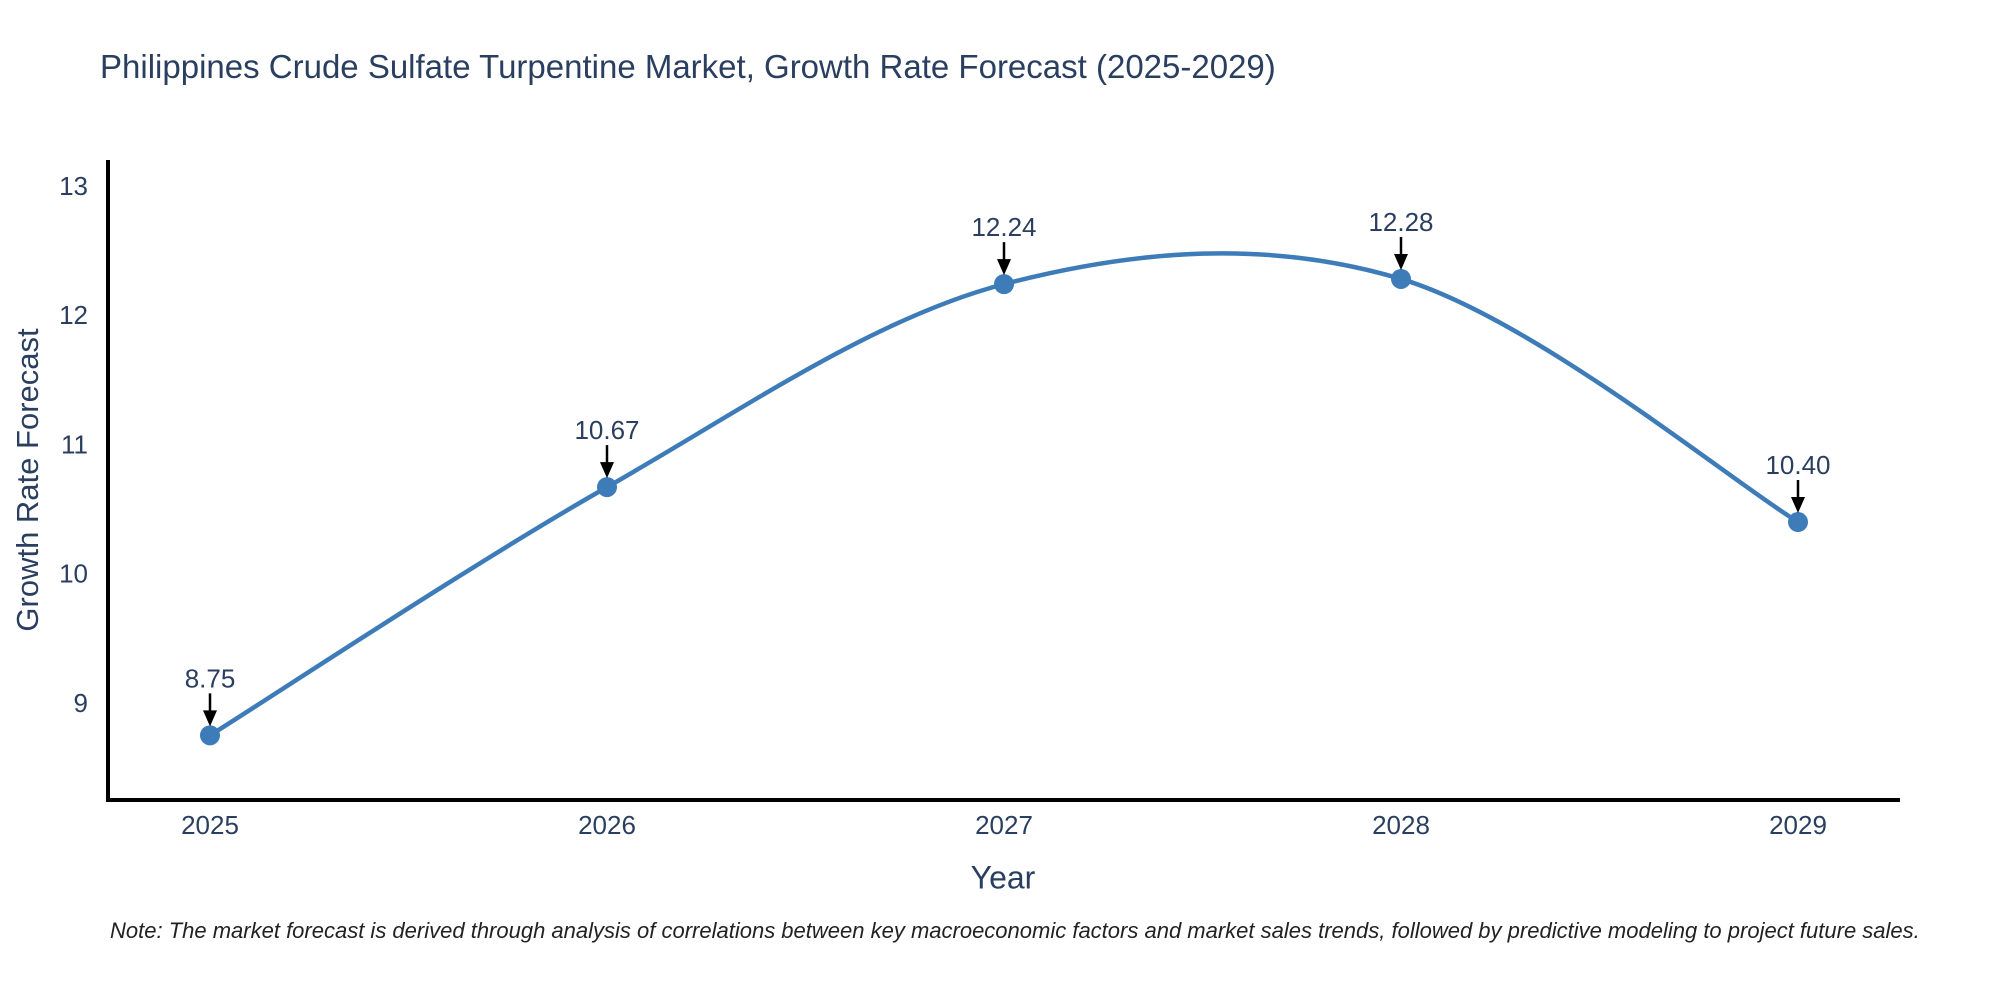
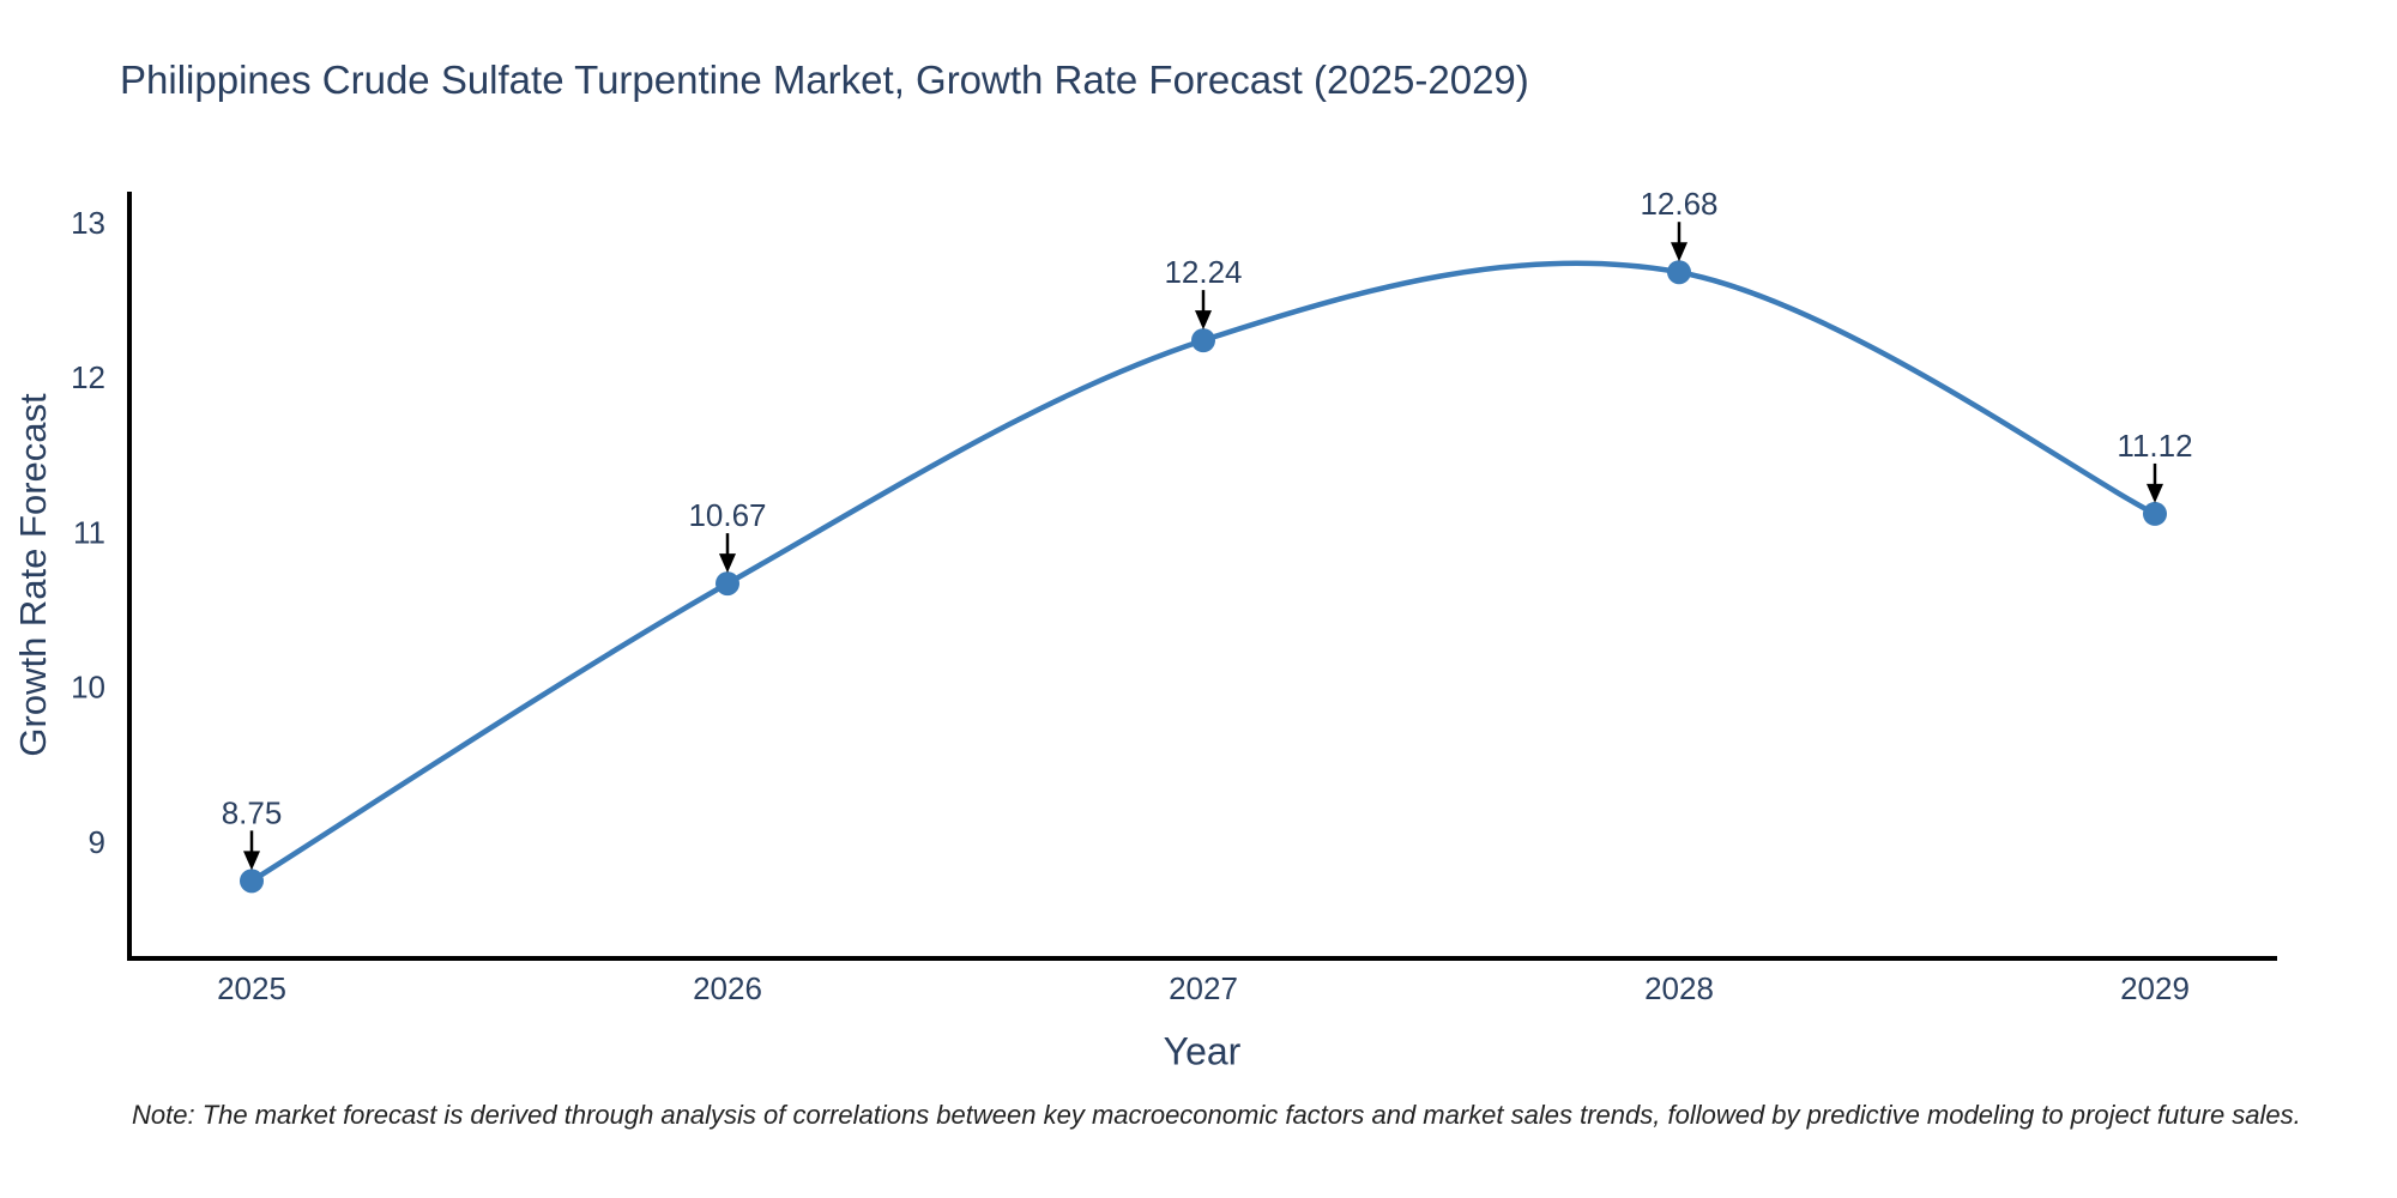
2028: 12.28 -> 12.68
2029: 10.40 -> 11.12
